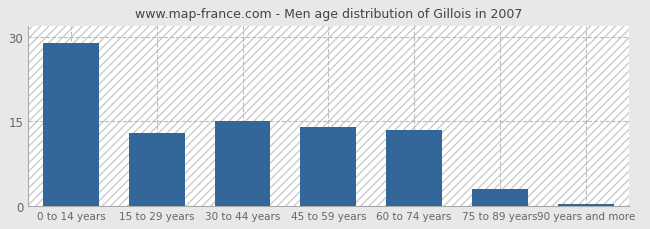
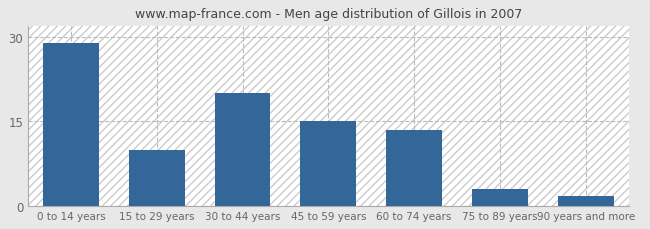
15 to 29 years: 13.0 -> 10.0
30 to 44 years: 15.0 -> 20.0
45 to 59 years: 14.0 -> 15.0
90 years and more: 0.3 -> 1.8
